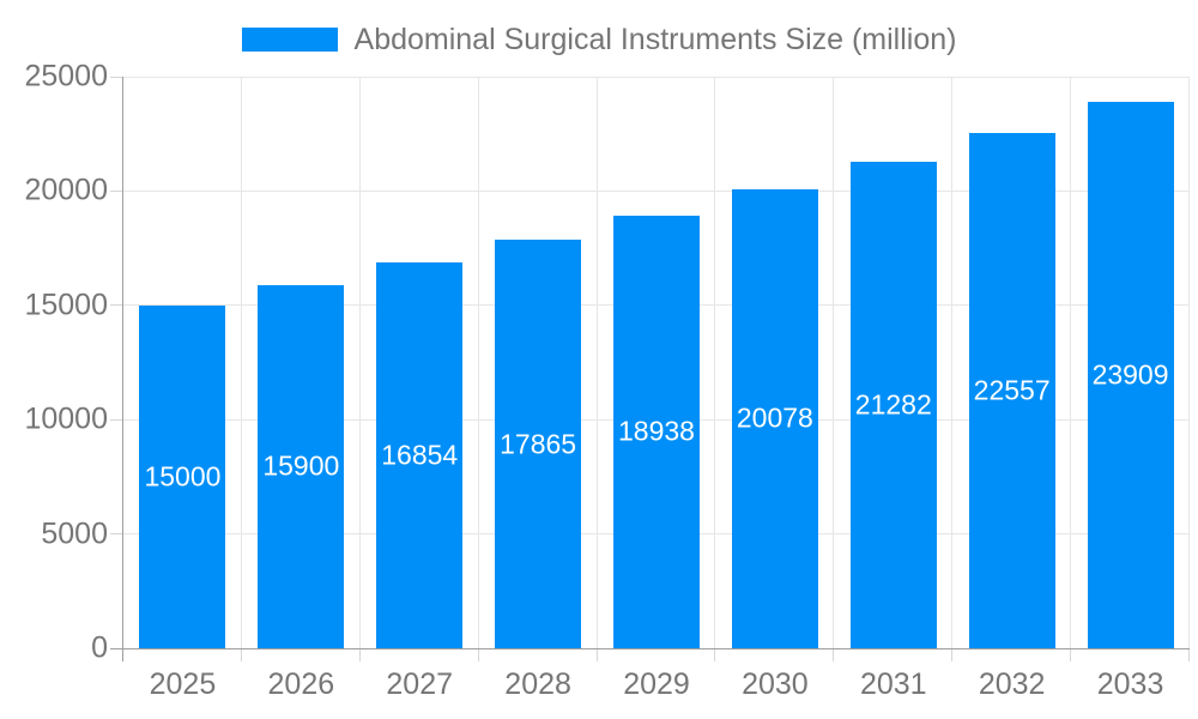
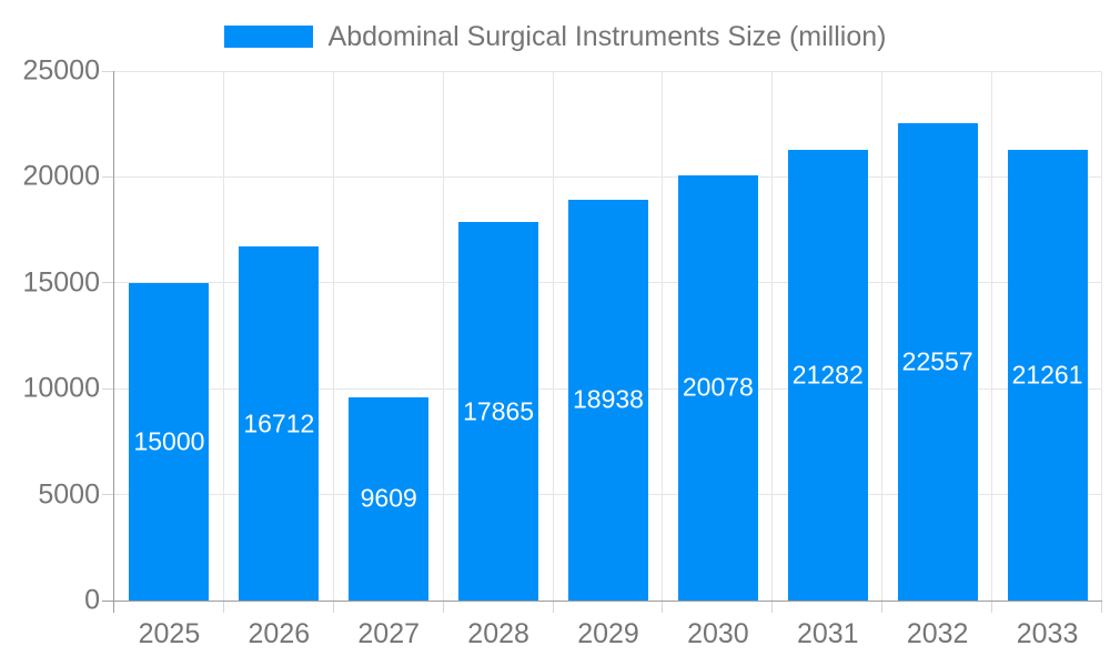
2026: 15900 -> 16712
2027: 16854 -> 9609
2033: 23909 -> 21261
